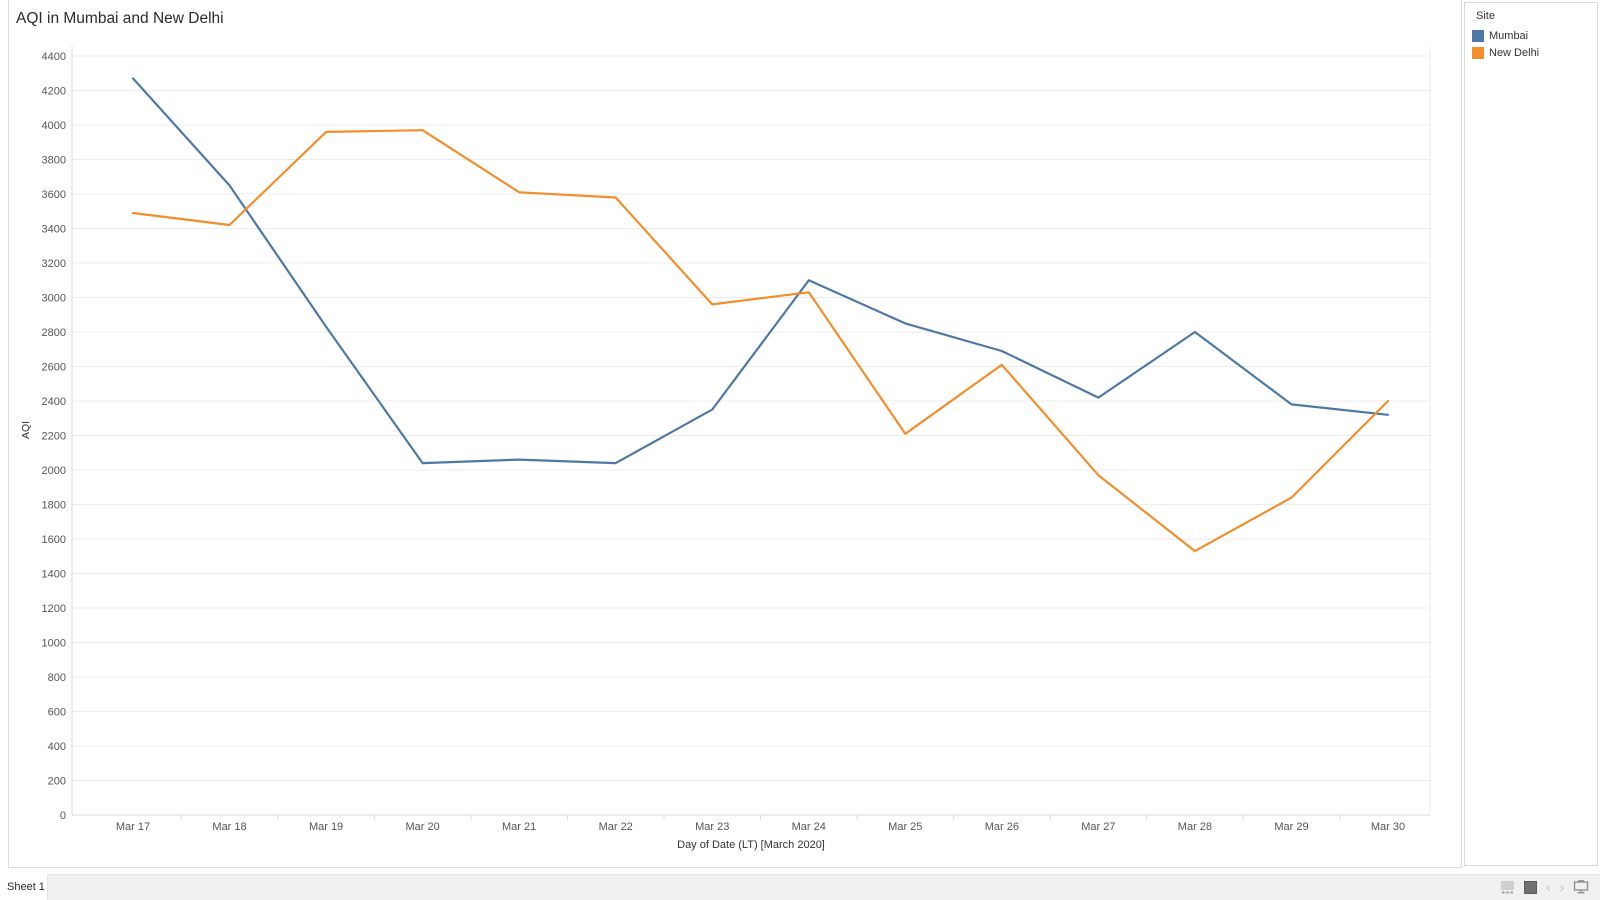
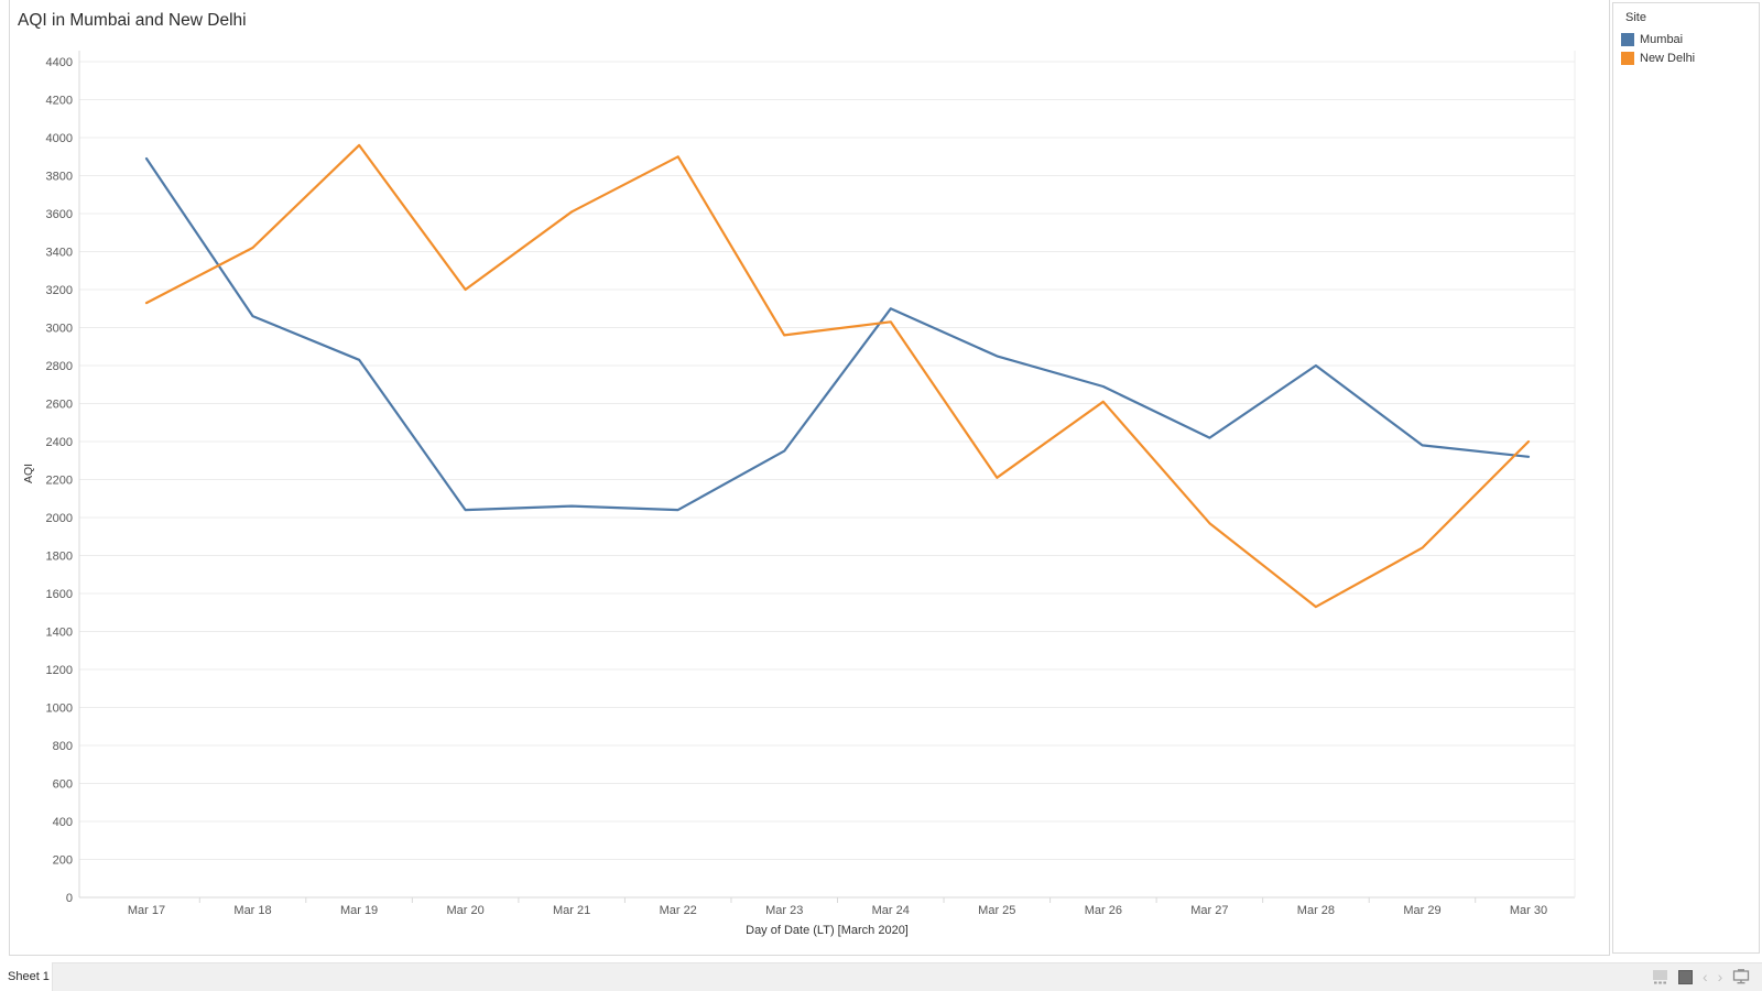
Mumbai/Mar 17: 4270 -> 3890
New Delhi/Mar 17: 3490 -> 3130
Mumbai/Mar 18: 3650 -> 3060
New Delhi/Mar 20: 3970 -> 3200
New Delhi/Mar 22: 3580 -> 3900
